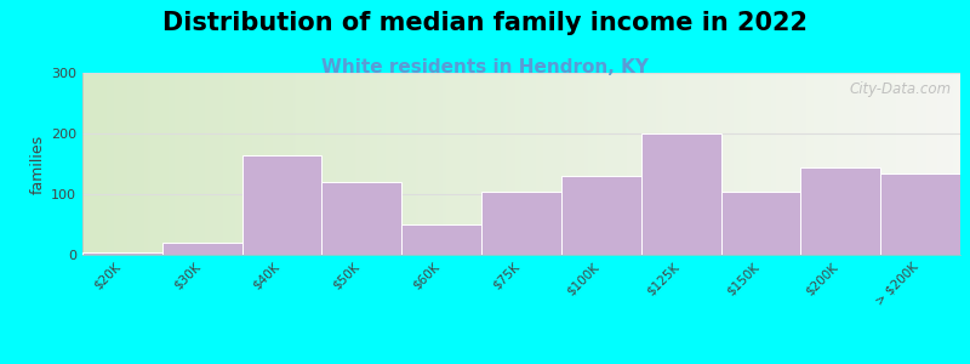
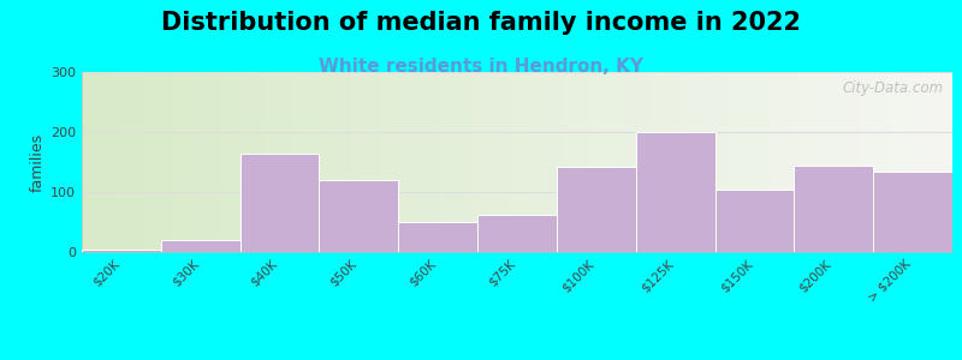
$75K: 105 -> 62
$100K: 130 -> 142
